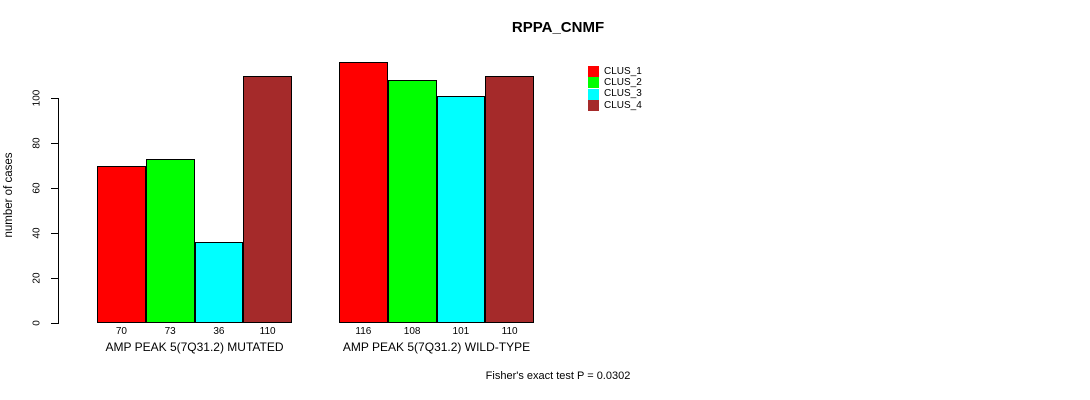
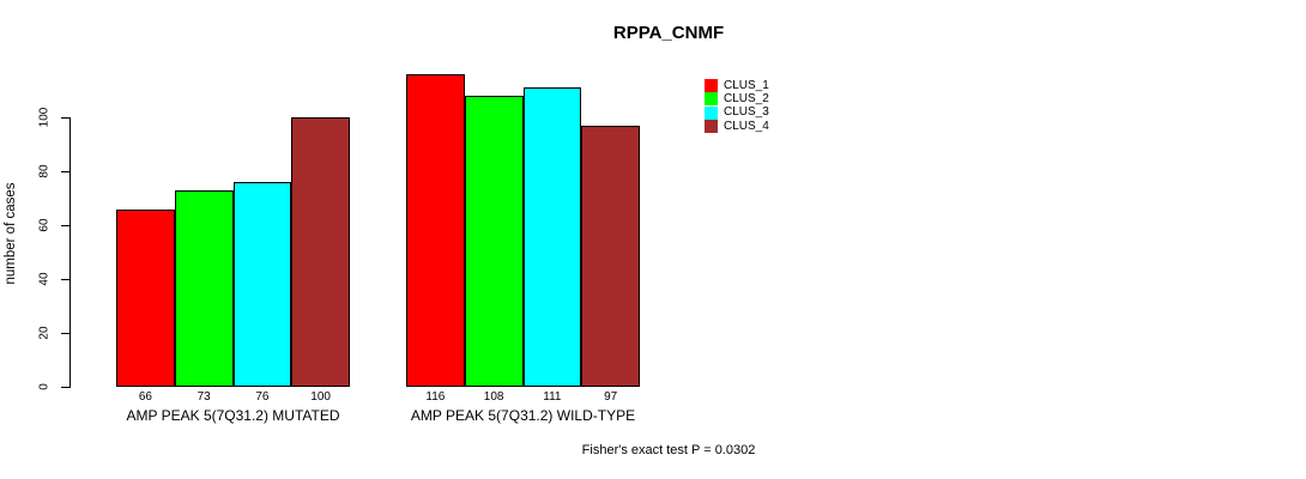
CLUS_1/AMP PEAK 5(7Q31.2) MUTATED: 70 -> 66
CLUS_3/AMP PEAK 5(7Q31.2) MUTATED: 36 -> 76
CLUS_4/AMP PEAK 5(7Q31.2) MUTATED: 110 -> 100
CLUS_3/AMP PEAK 5(7Q31.2) WILD-TYPE: 101 -> 111
CLUS_4/AMP PEAK 5(7Q31.2) WILD-TYPE: 110 -> 97
